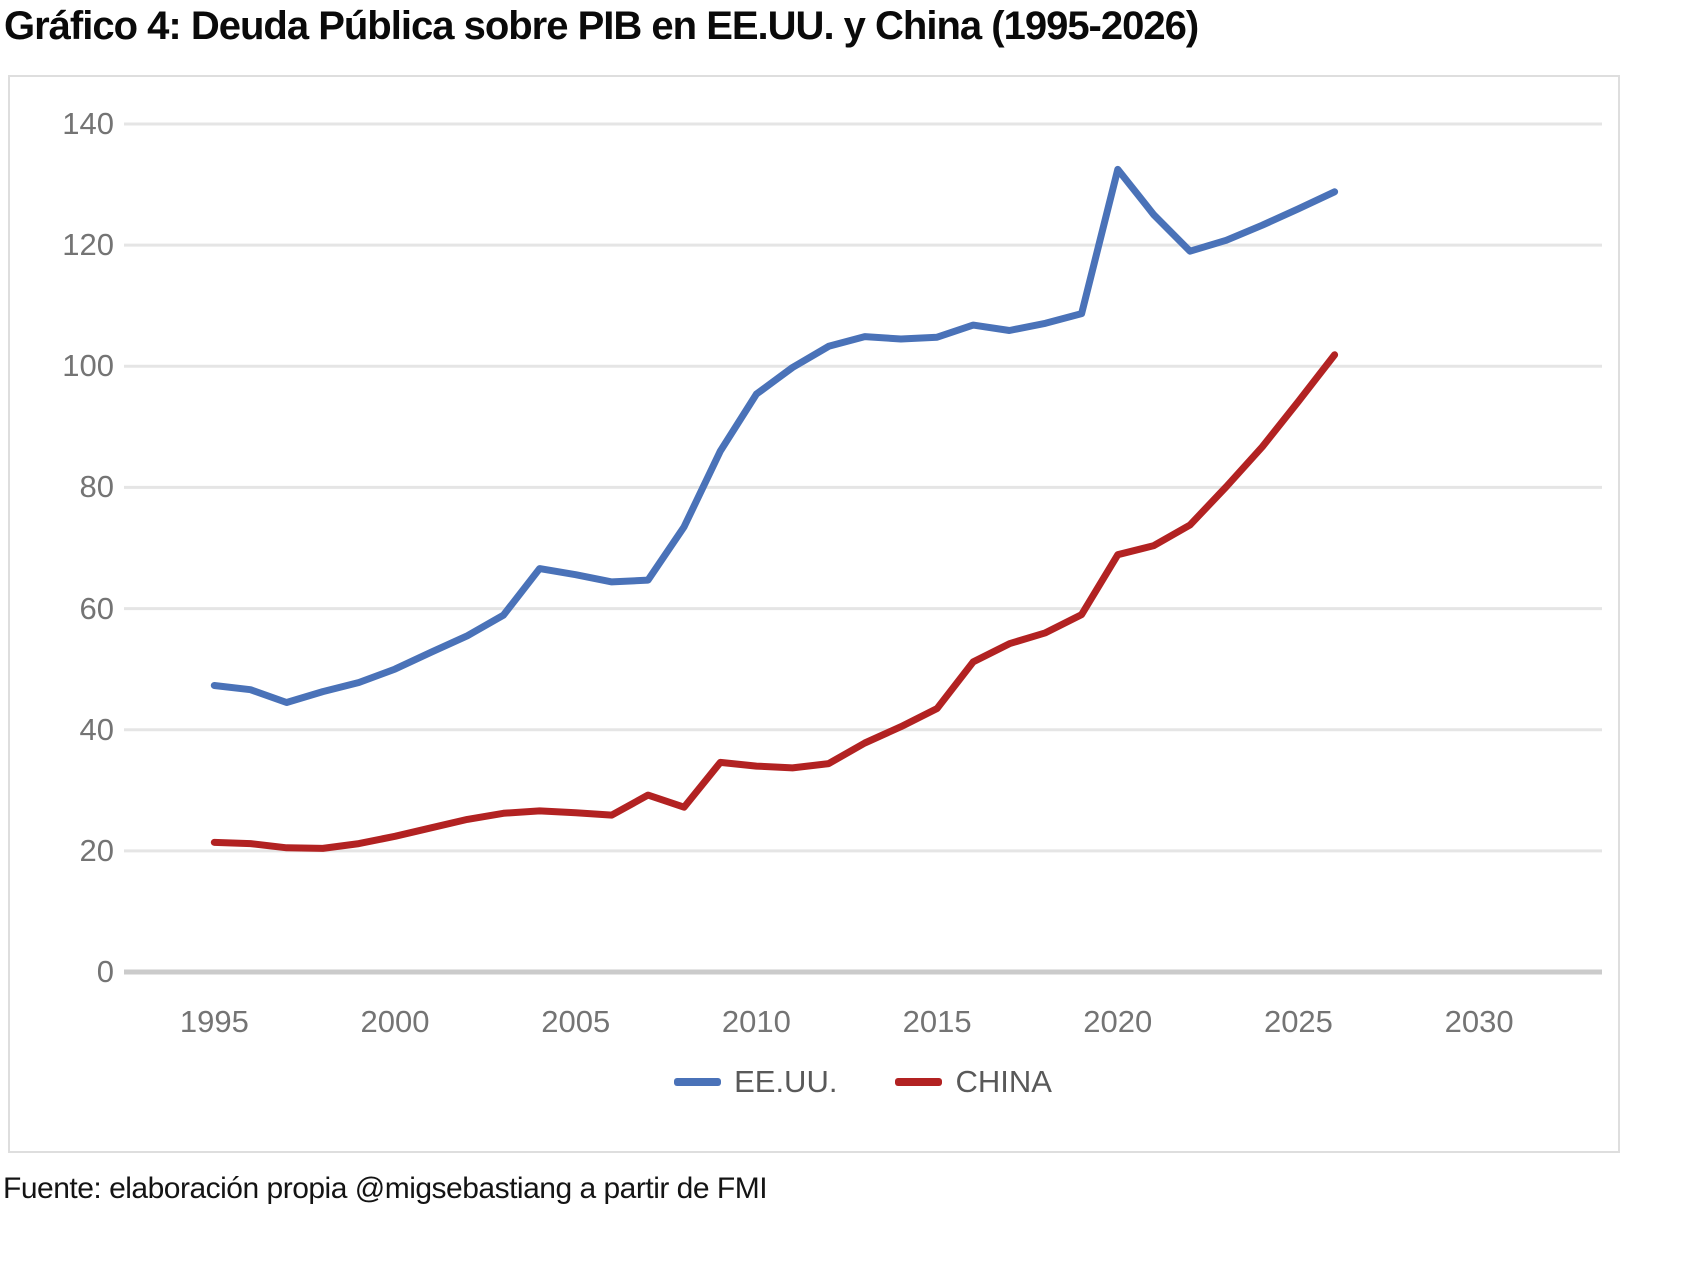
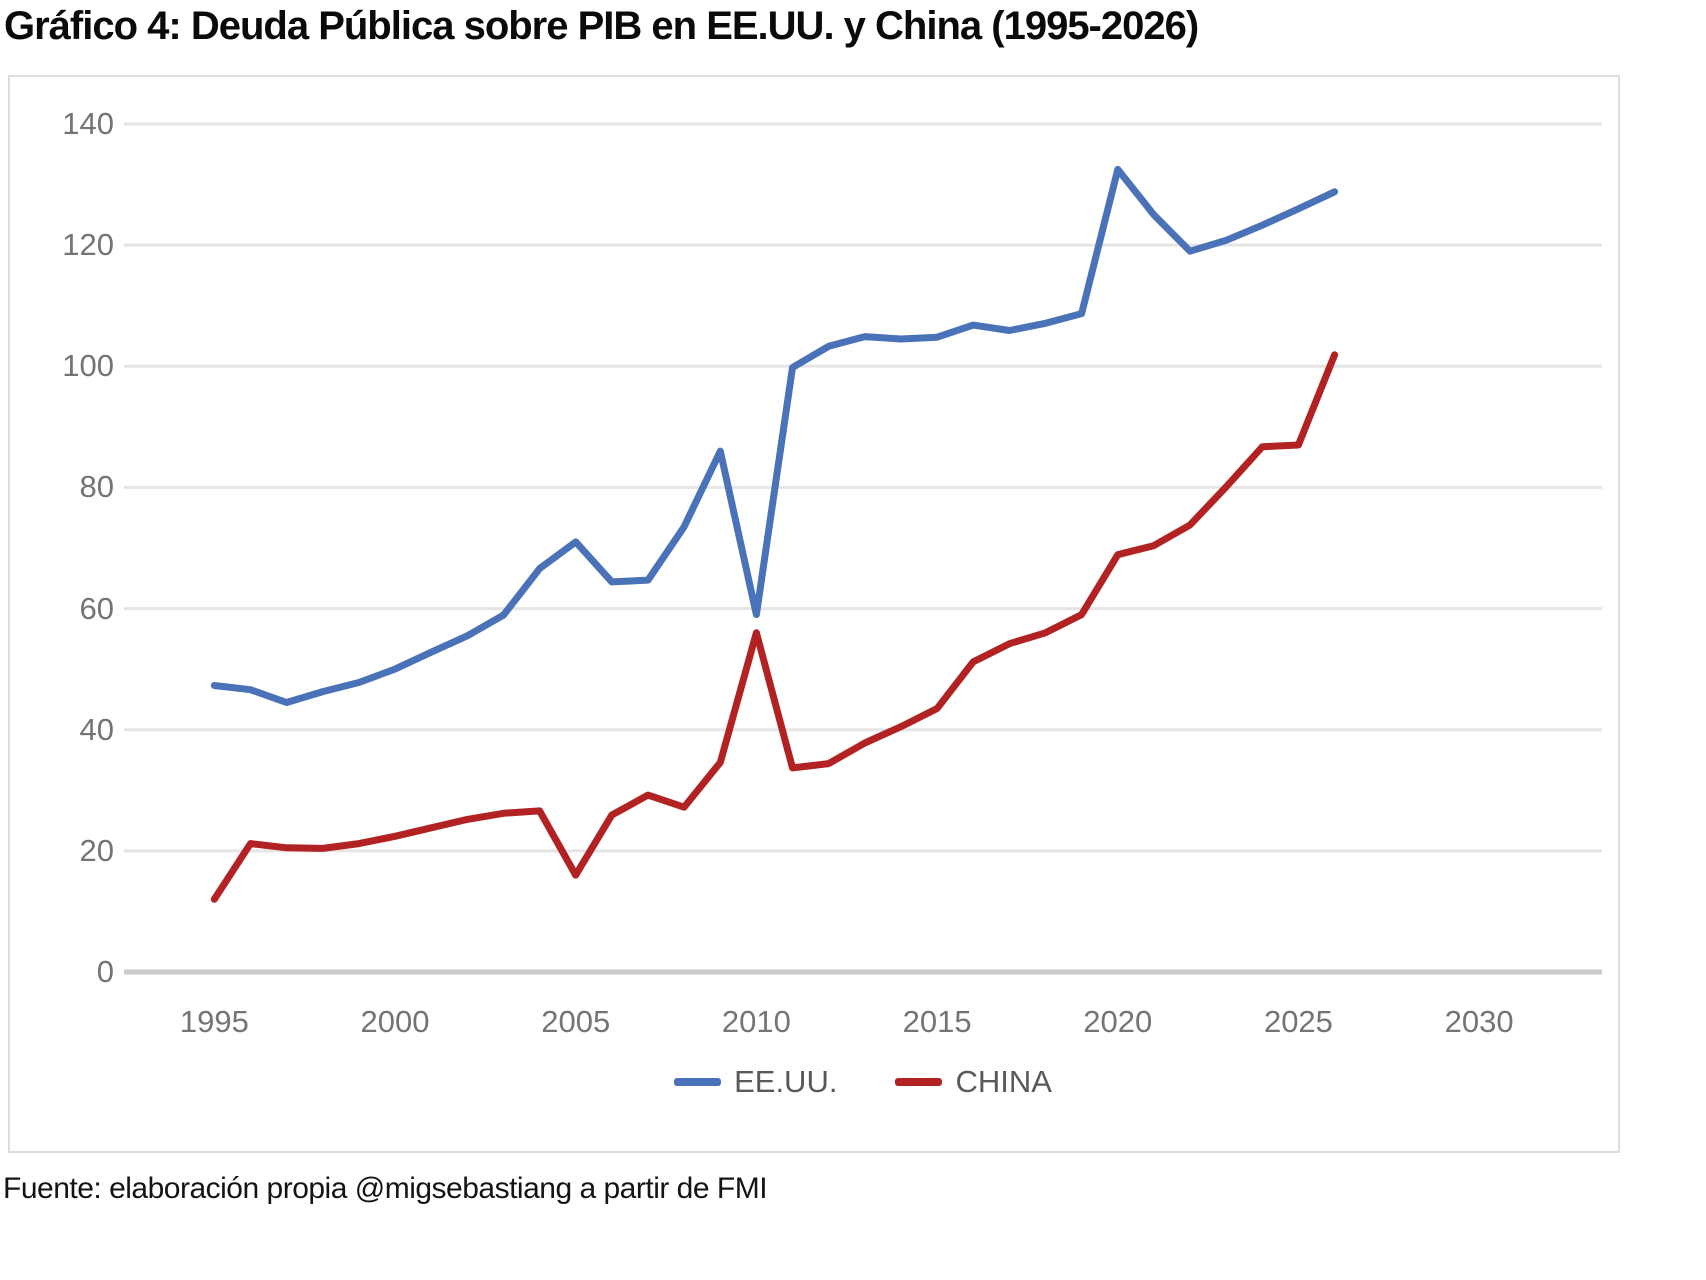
CHINA/1995: 21 -> 12
EE.UU./2005: 66 -> 71
CHINA/2005: 26 -> 16
EE.UU./2010: 95 -> 59
CHINA/2010: 34 -> 56
CHINA/2025: 94 -> 87
